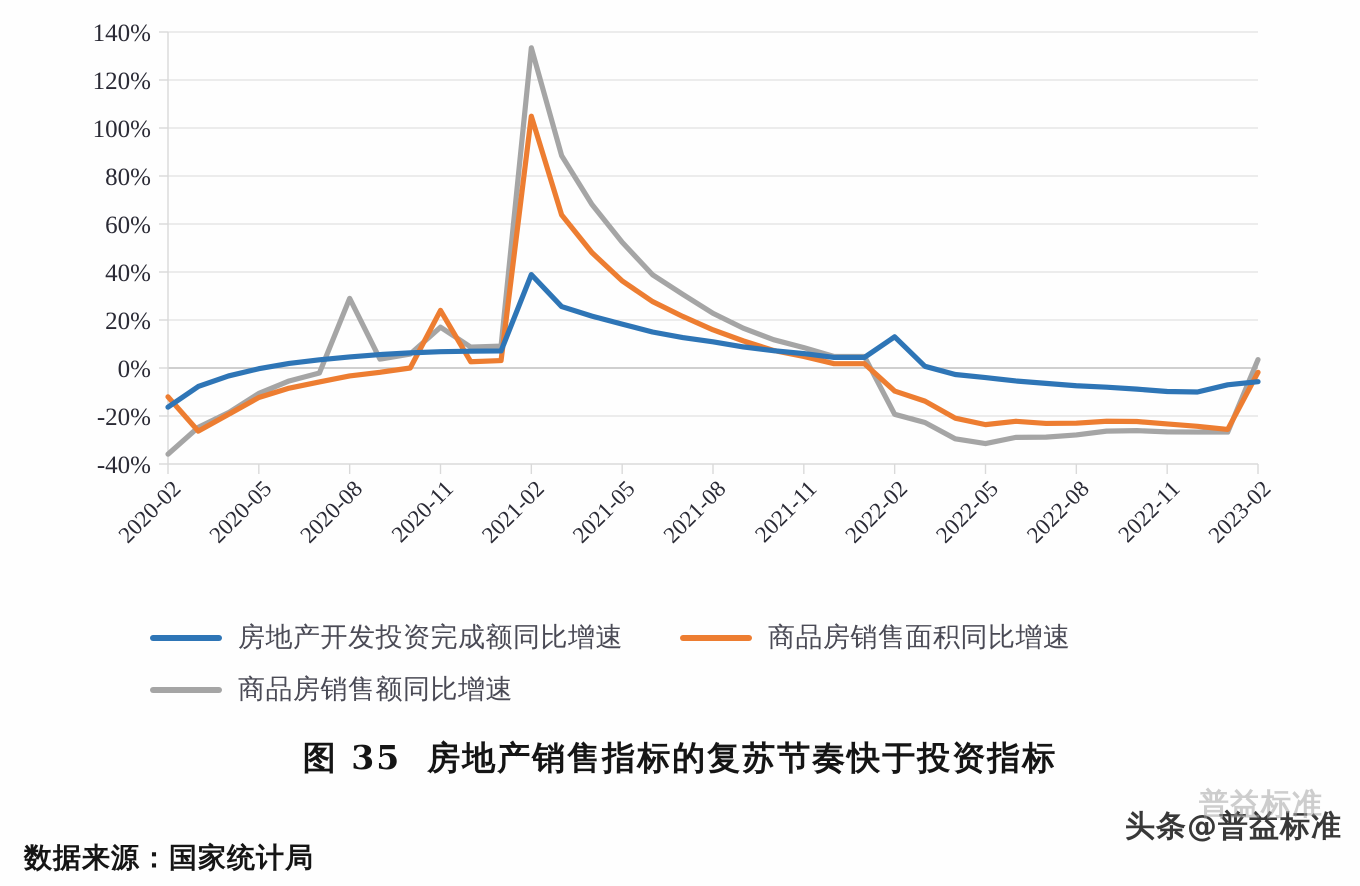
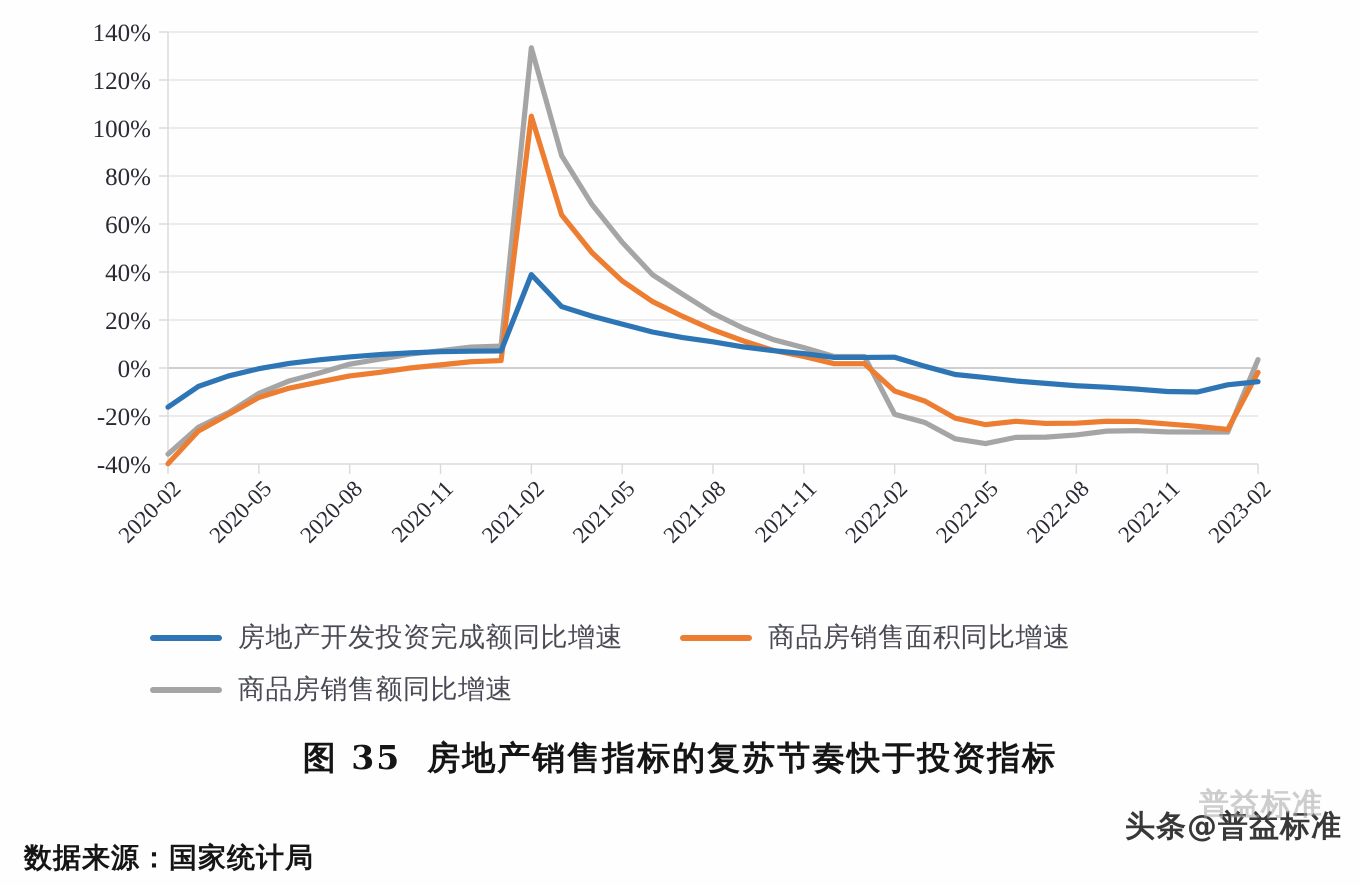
商品房销售面积同比增速/2020-02: -12% -> -40%
商品房销售额同比增速/2020-08: 29% -> 2%
商品房销售面积同比增速/2020-11: 24% -> 1%
商品房销售额同比增速/2020-11: 17% -> 7%
房地产开发投资完成额同比增速/2022-02: 13% -> 4%
